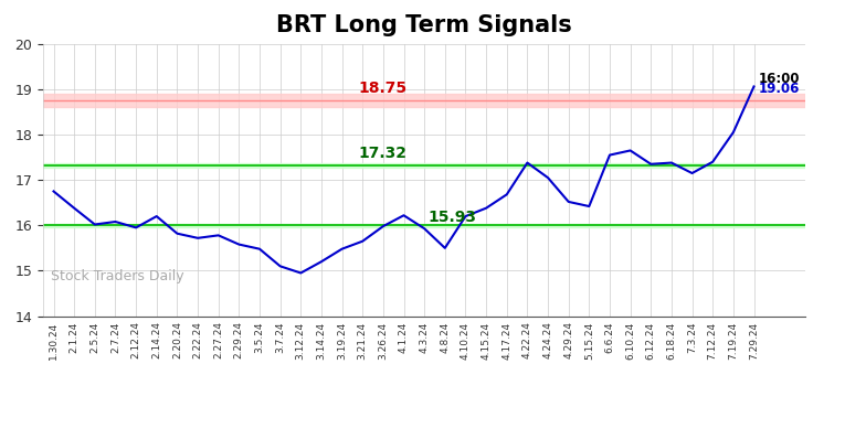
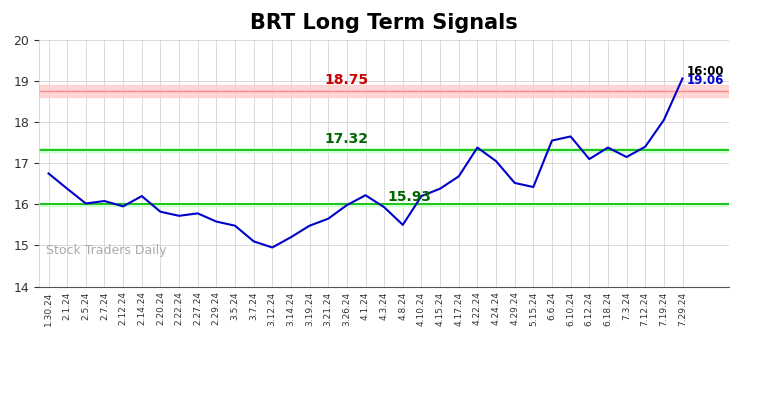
6.12.24: 17.35 -> 17.10
